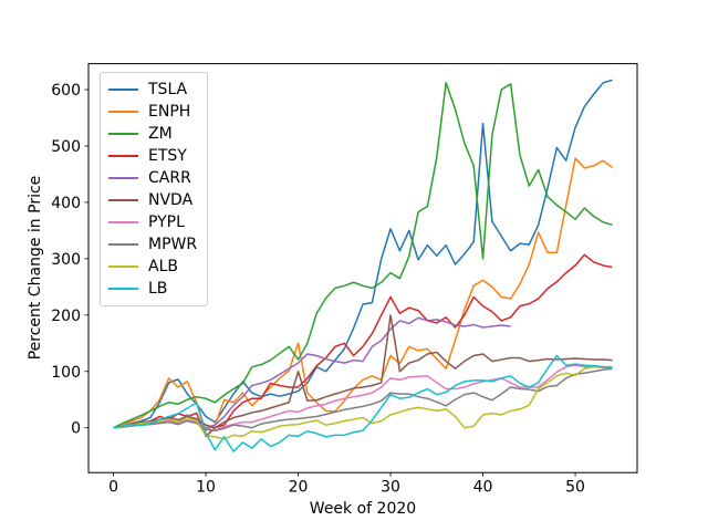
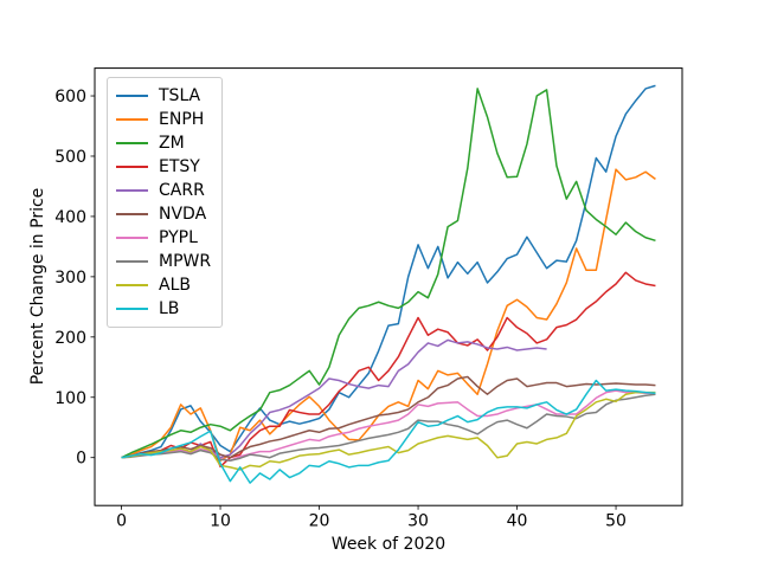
ENPH/20: 150 -> 80
NVDA/20: 100 -> 40
NVDA/30: 200 -> 90
TSLA/40: 540 -> 340
ZM/40: 300 -> 470
